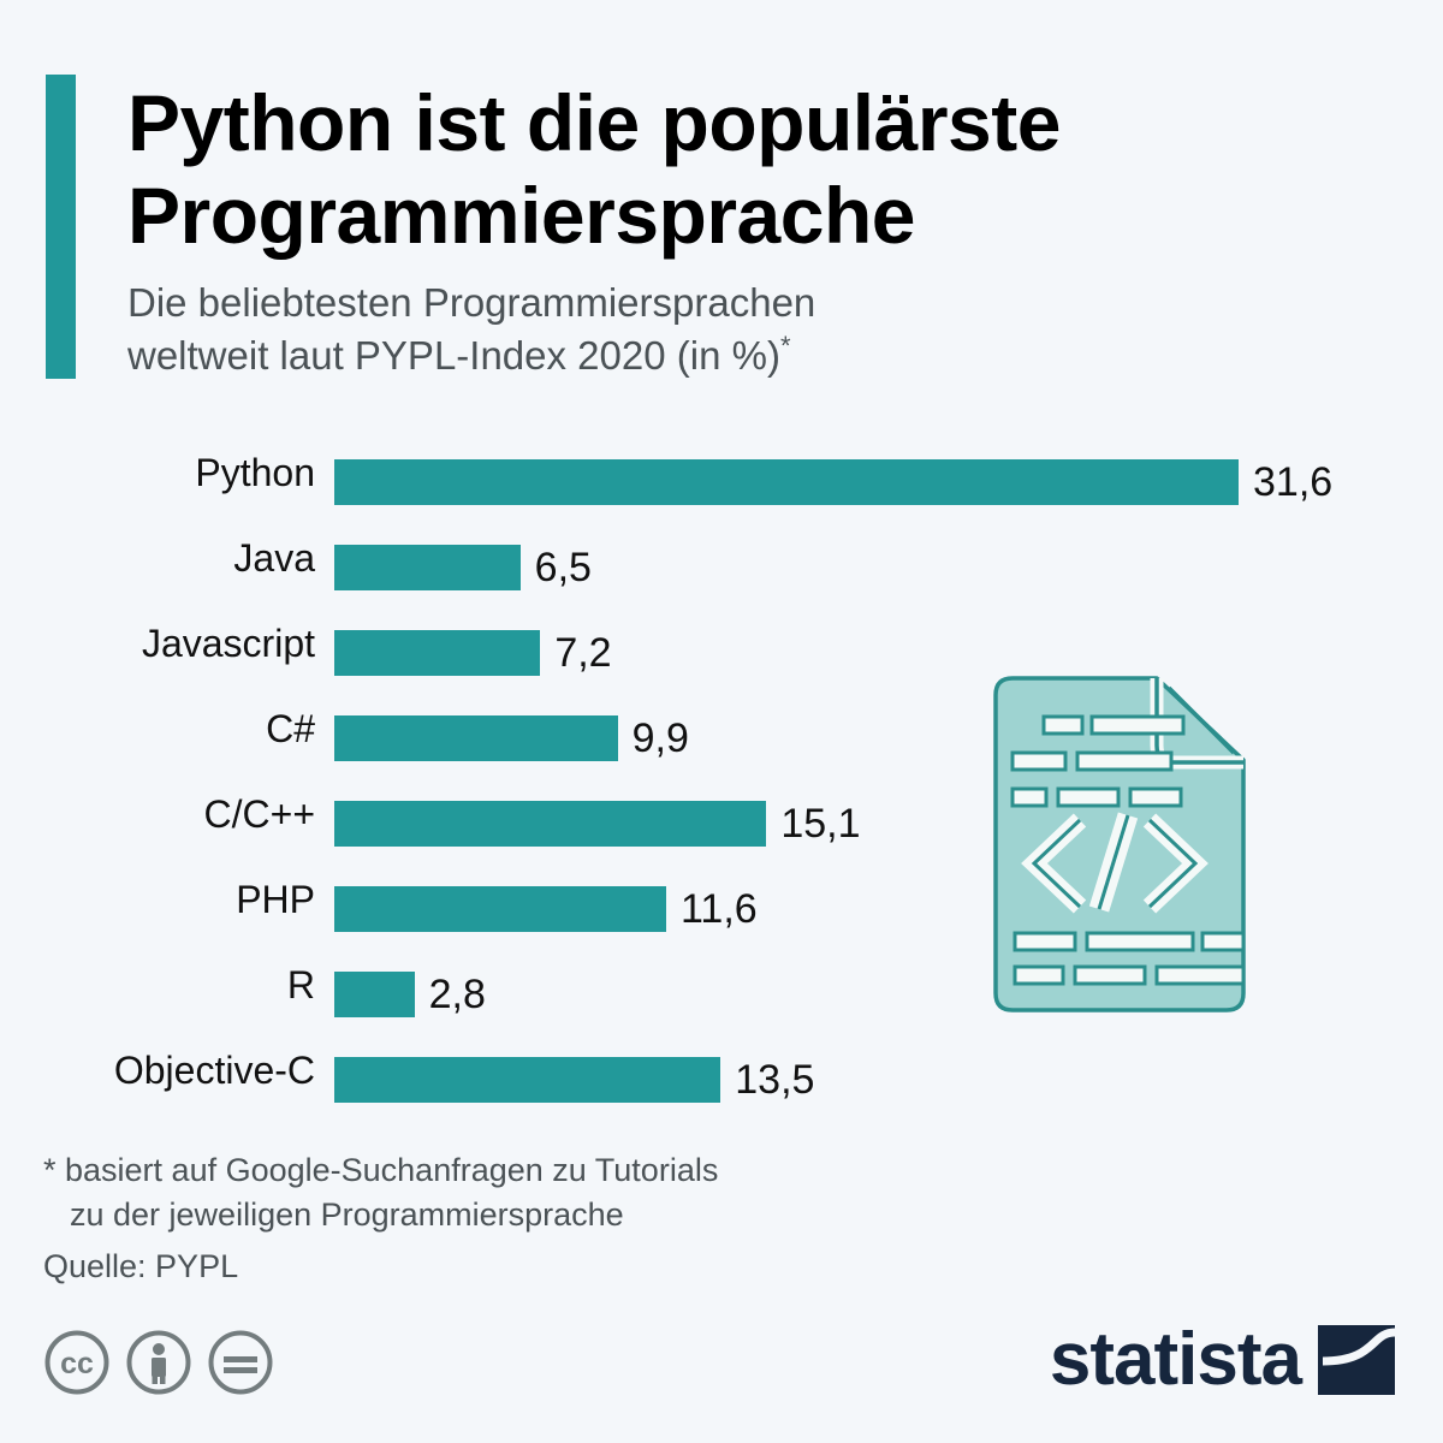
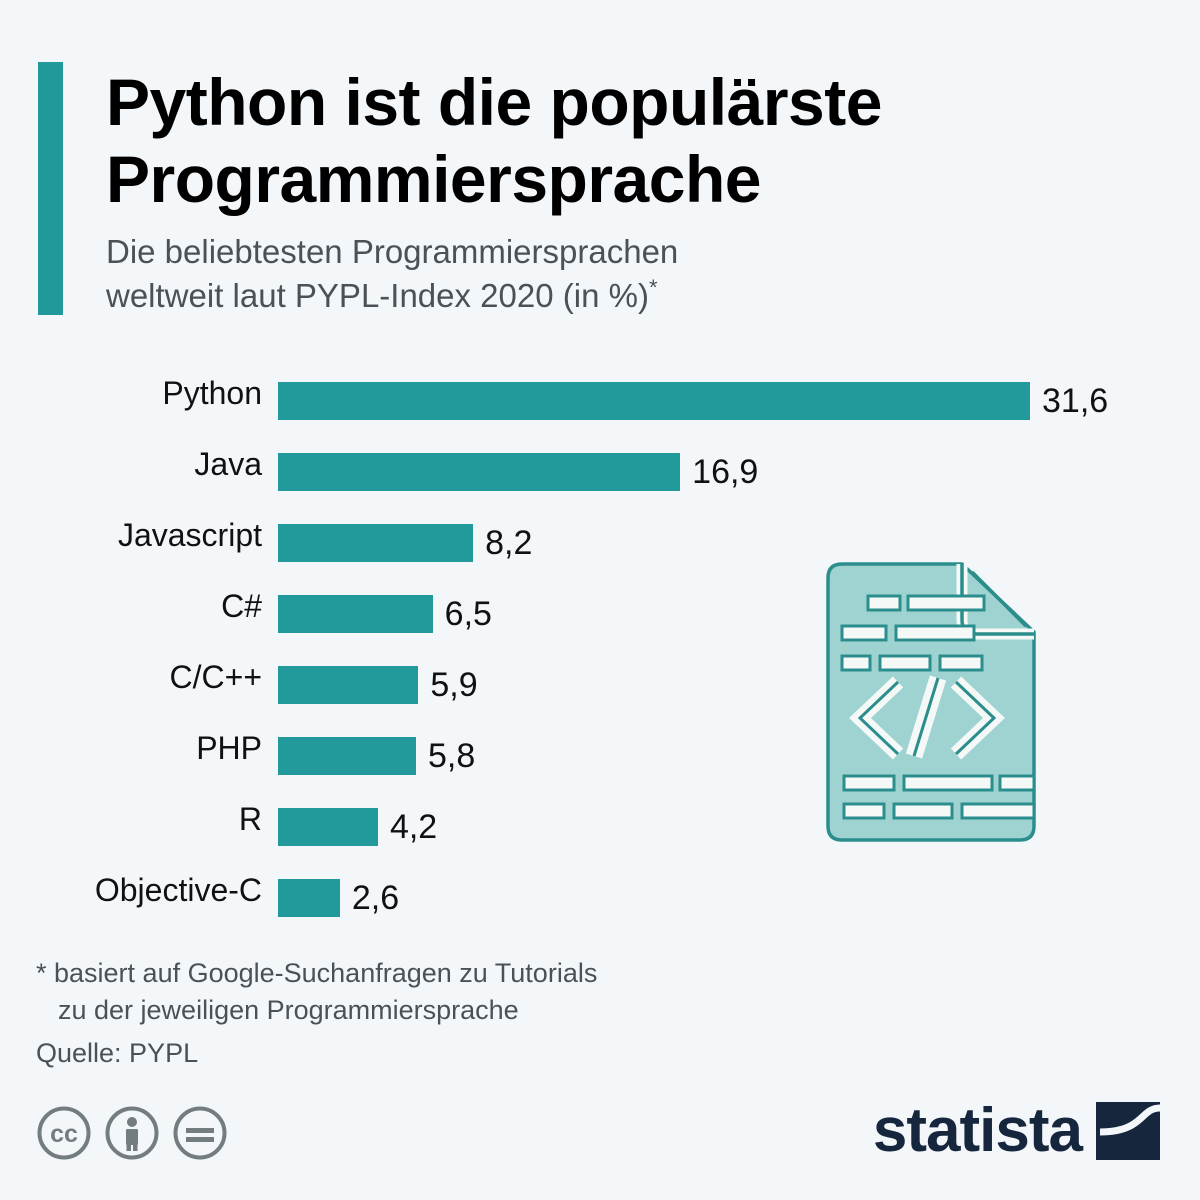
Java: 6,5 -> 16,9
Javascript: 7,2 -> 8,2
C#: 9,9 -> 6,5
C/C++: 15,1 -> 5,9
PHP: 11,6 -> 5,8
R: 2,8 -> 4,2
Objective-C: 13,5 -> 2,6
